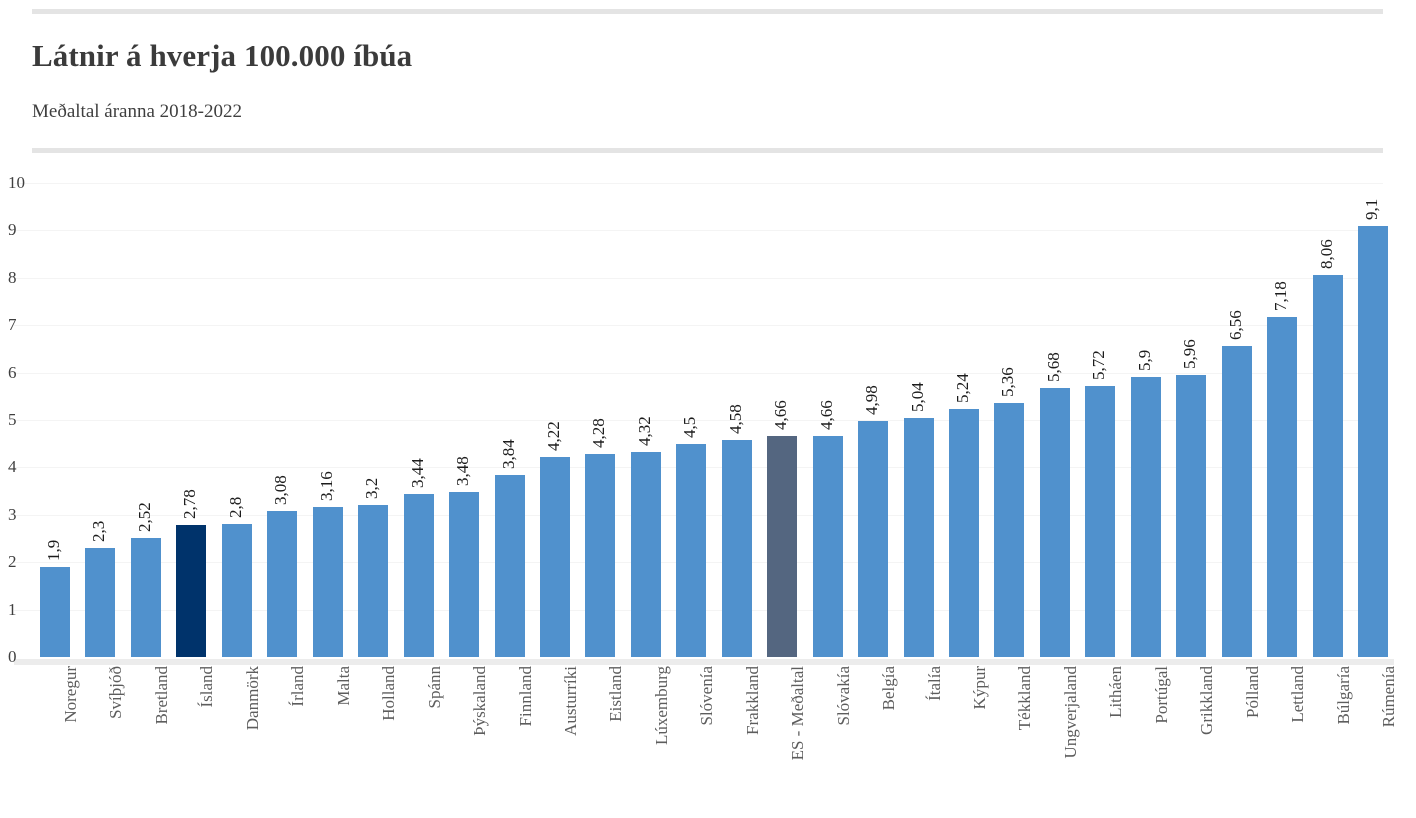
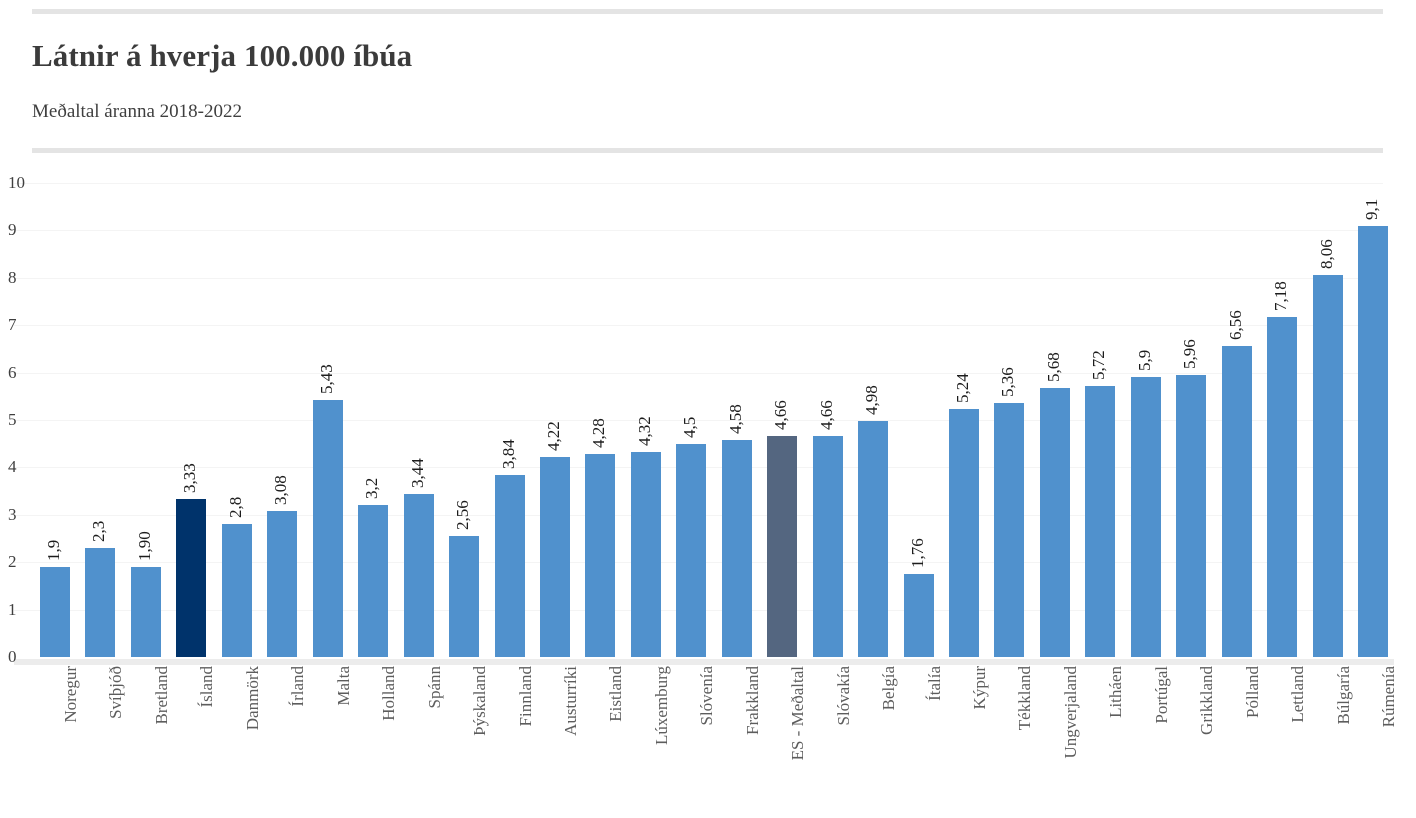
Bretland: 2,52 -> 1,90
Ísland: 2,78 -> 3,33
Malta: 3,16 -> 5,43
Þýskaland: 3,48 -> 2,56
Ítalía: 5,04 -> 1,76
